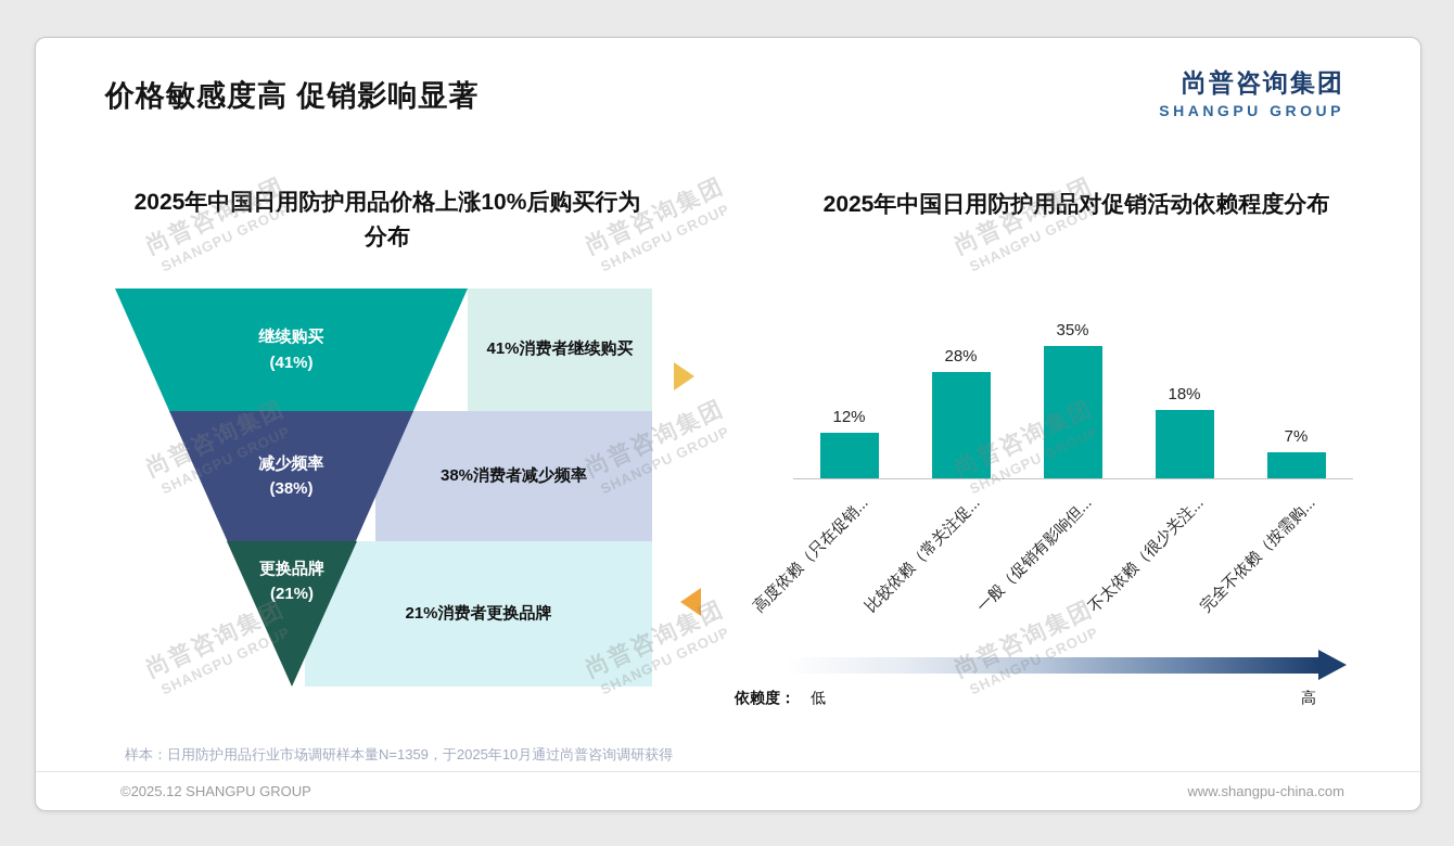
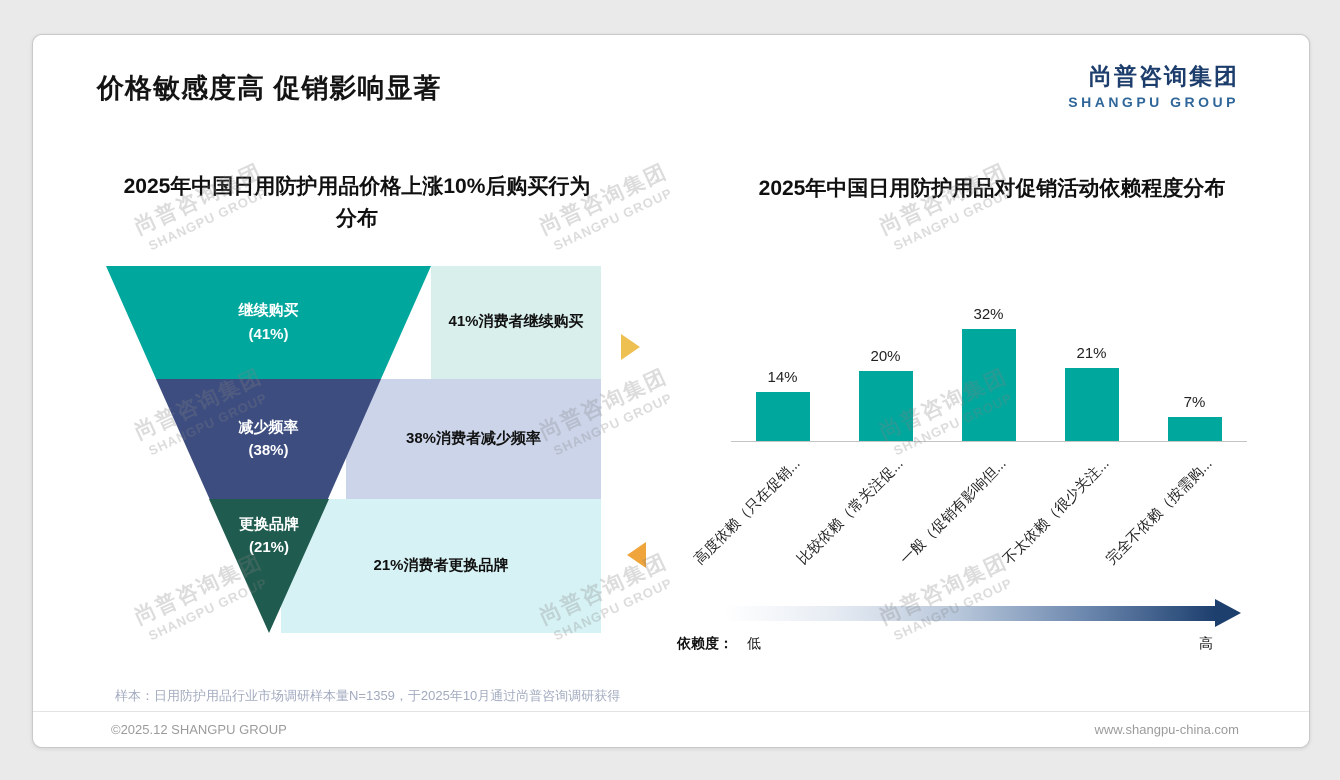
2025年中国日用防护用品对促销活动依赖程度分布/高度依赖（只在促销...: 12% -> 14%
2025年中国日用防护用品对促销活动依赖程度分布/比较依赖（常关注促...: 28% -> 20%
2025年中国日用防护用品对促销活动依赖程度分布/一般（促销有影响但...: 35% -> 32%
2025年中国日用防护用品对促销活动依赖程度分布/不太依赖（很少关注...: 18% -> 21%
